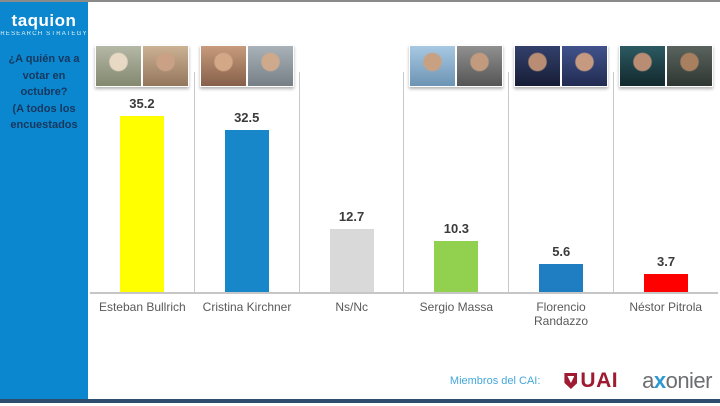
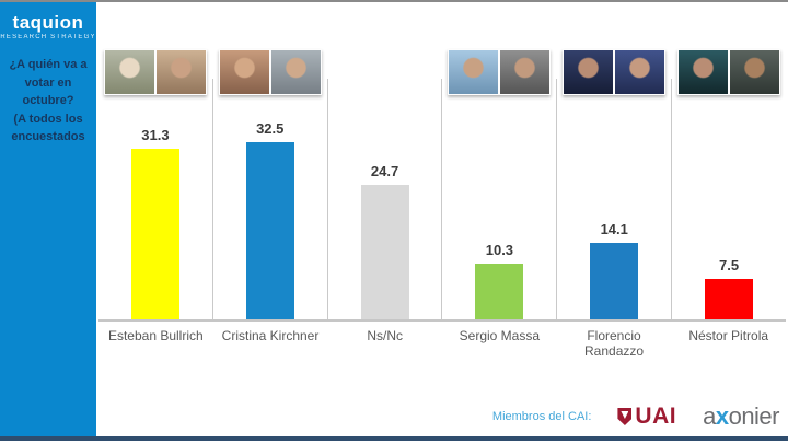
Esteban Bullrich: 35.2 -> 31.3
Ns/Nc: 12.7 -> 24.7
Florencio Randazzo: 5.6 -> 14.1
Néstor Pitrola: 3.7 -> 7.5
